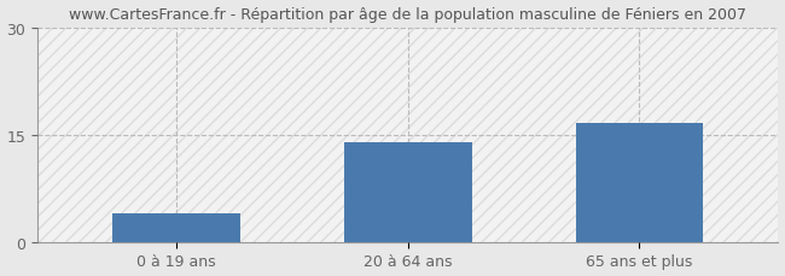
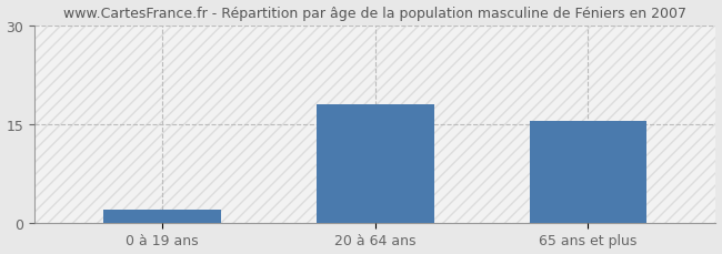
0 à 19 ans: 4.0 -> 2.0
20 à 64 ans: 14.0 -> 18.0
65 ans et plus: 16.6 -> 15.5
